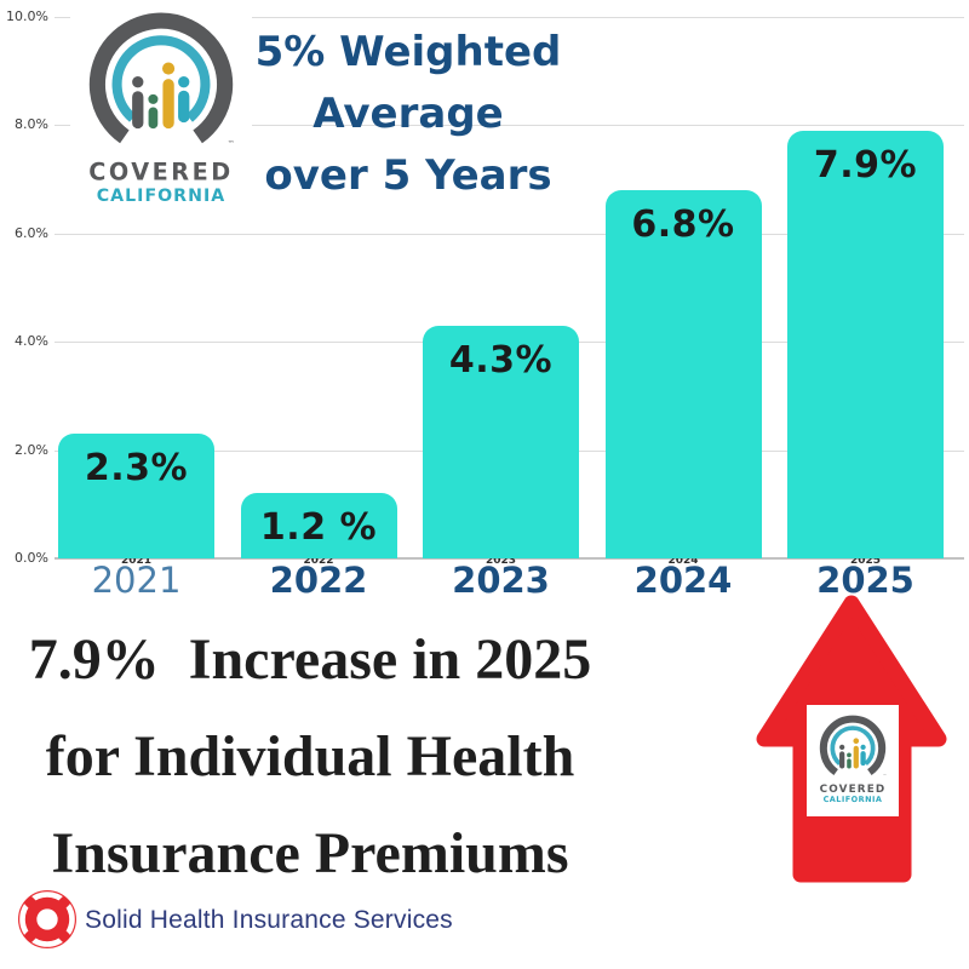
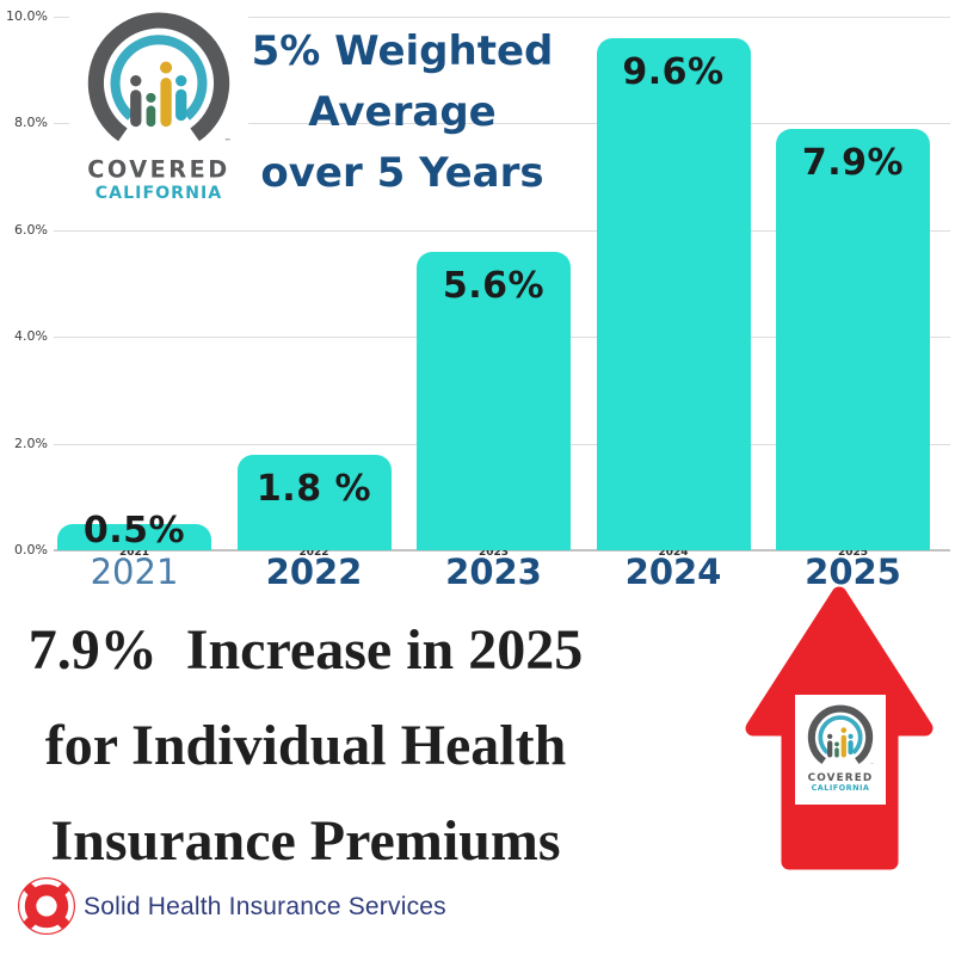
2021: 2.3% -> 0.5%
2022: 1.2 -> 1.8
2023: 4.3% -> 5.6%
2024: 6.8% -> 9.6%
